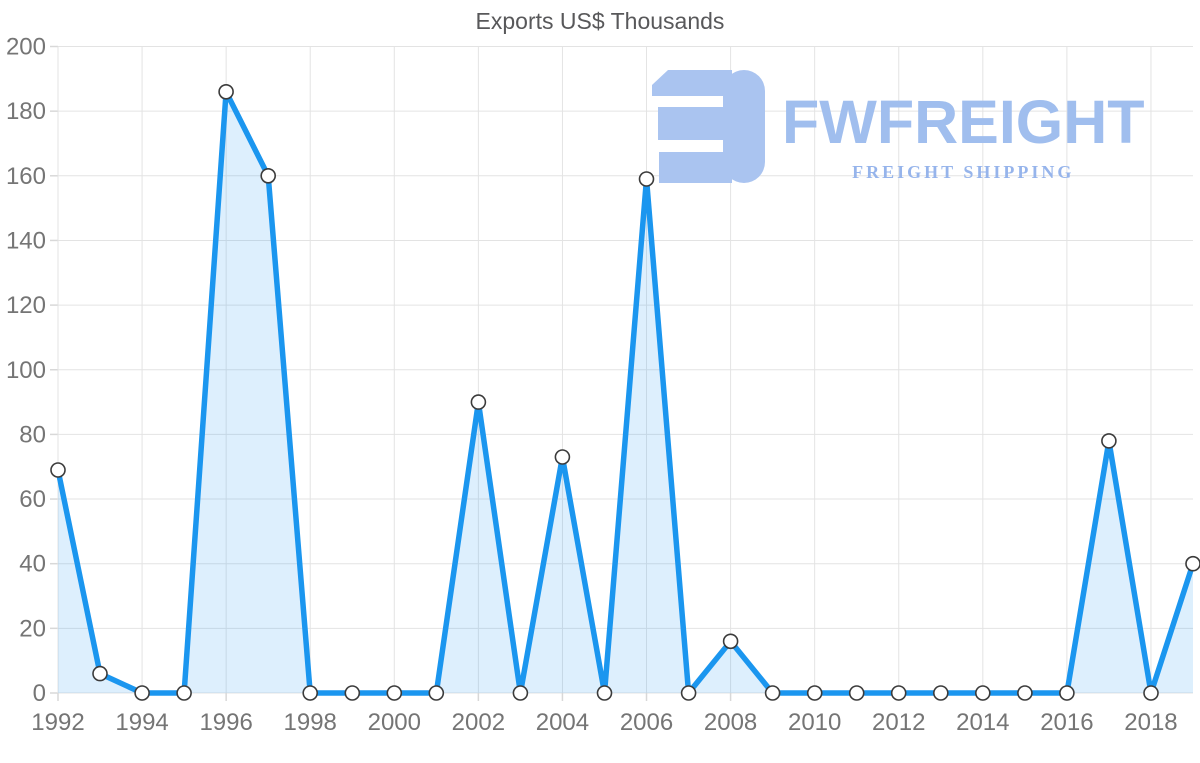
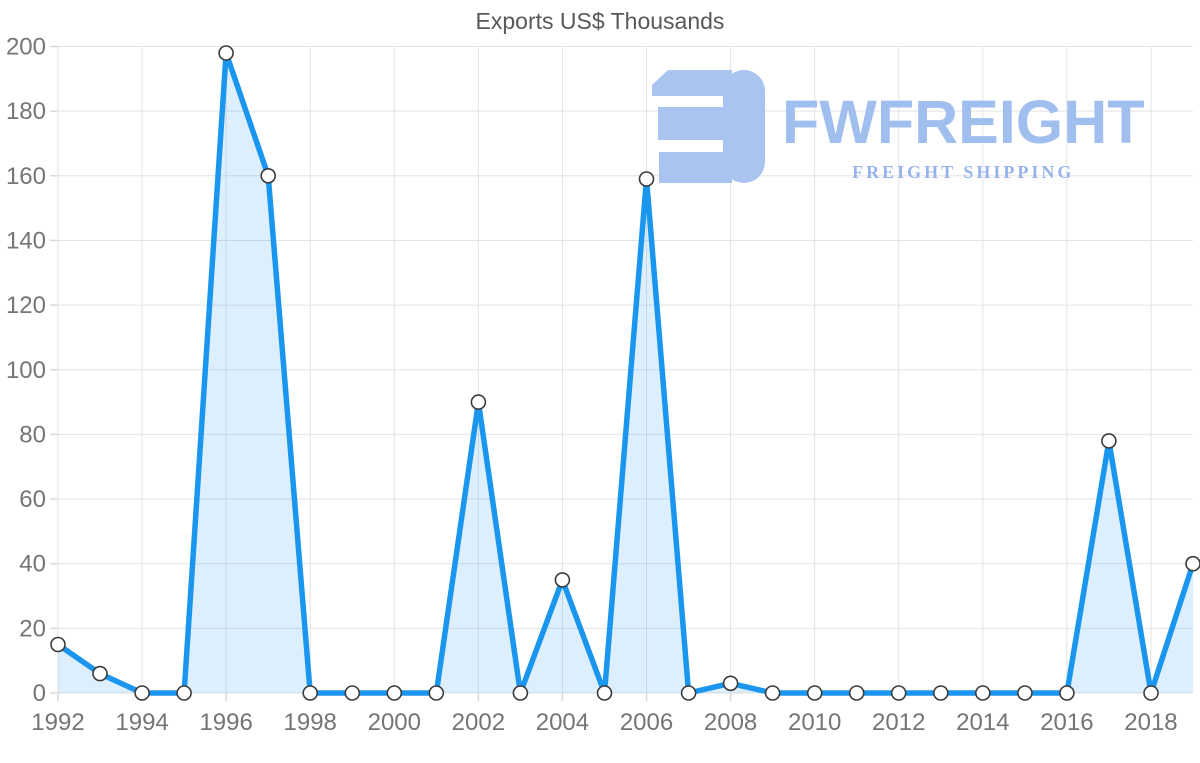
1992: 69 -> 15
1996: 186 -> 198
2004: 73 -> 35
2008: 16 -> 3
